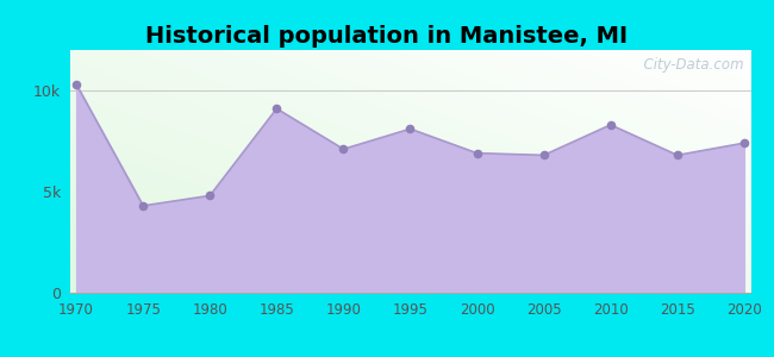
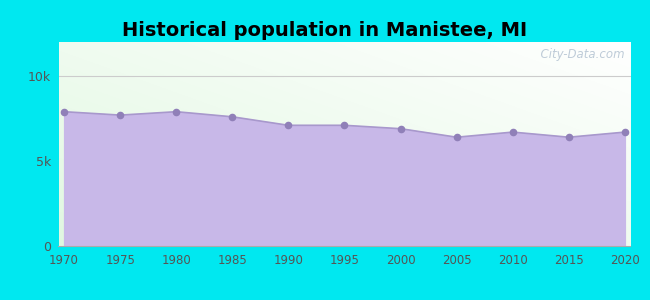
1970: 10.3k -> 7.9k
1975: 4.3k -> 7.7k
1980: 4.8k -> 7.9k
1985: 9.1k -> 7.6k
1995: 8.1k -> 7.1k
2005: 6.8k -> 6.4k
2010: 8.3k -> 6.7k
2015: 6.8k -> 6.4k
2020: 7.4k -> 6.7k
